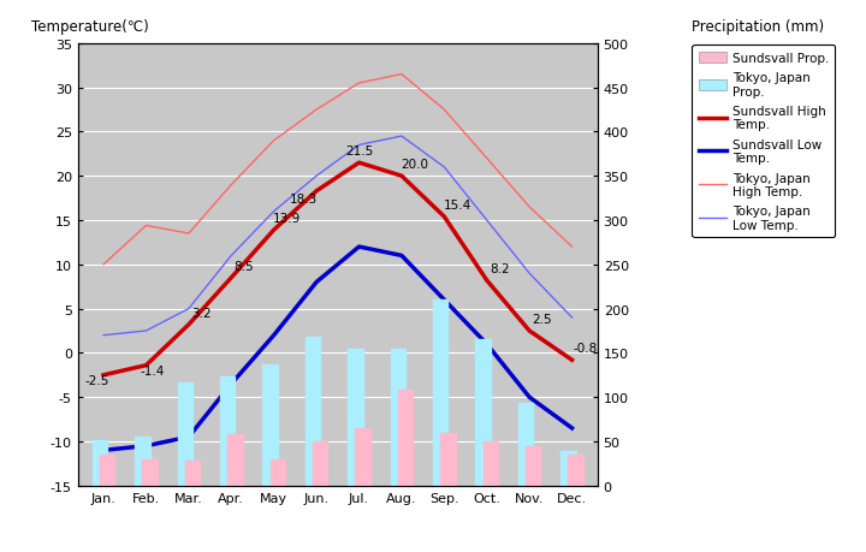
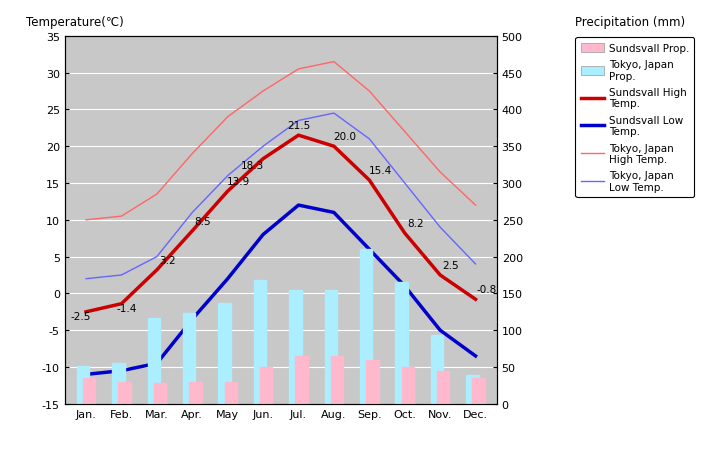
Tokyo, Japan High Temp./Feb.: 14.4 -> 10.5
Sundsvall Prop./Apr.: 58 -> 30
Sundsvall Prop./Aug.: 108 -> 65
